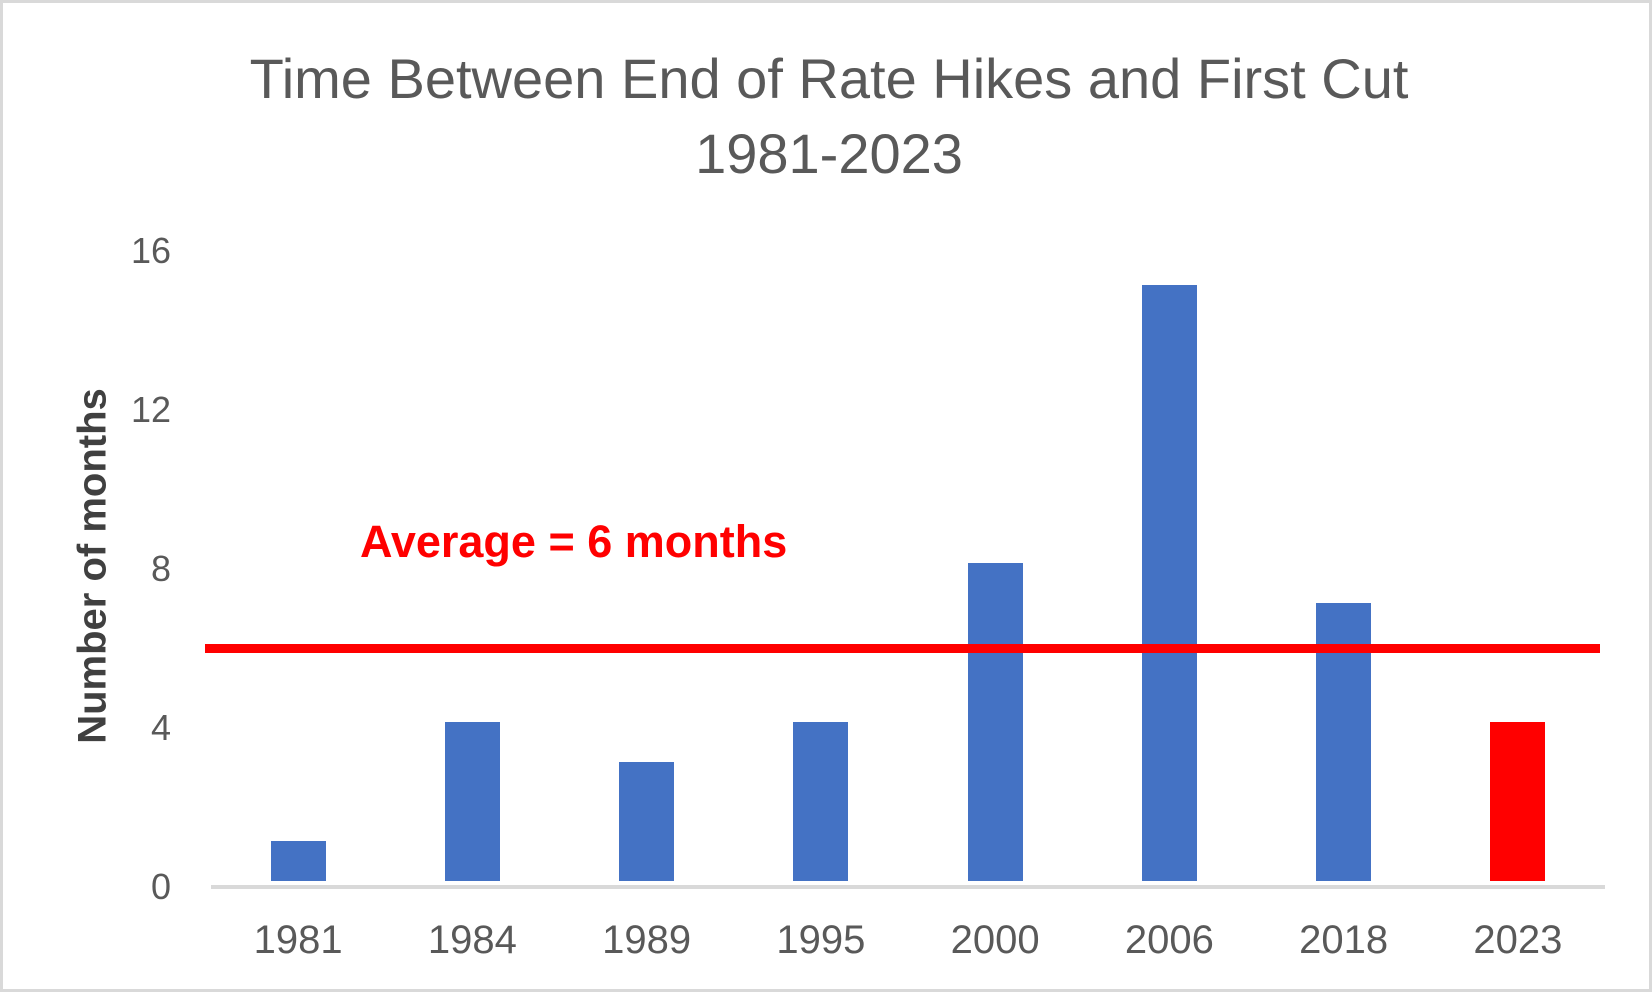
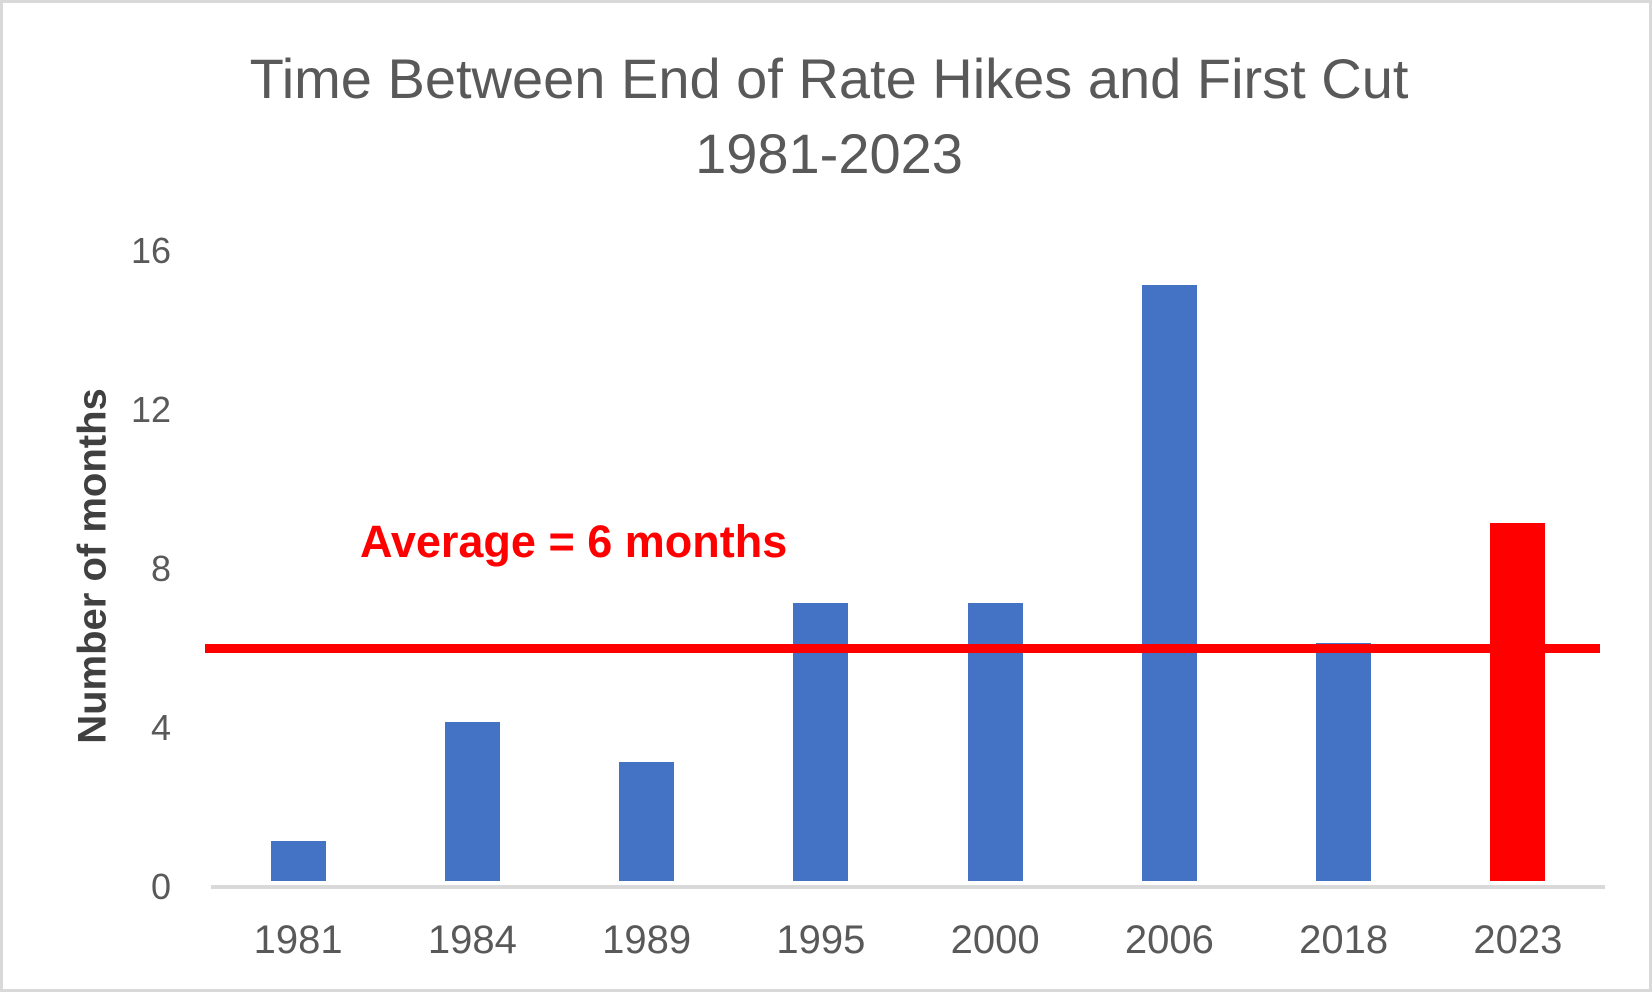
1995: 4 -> 7
2000: 8 -> 7
2018: 7 -> 6
2023: 4 -> 9
